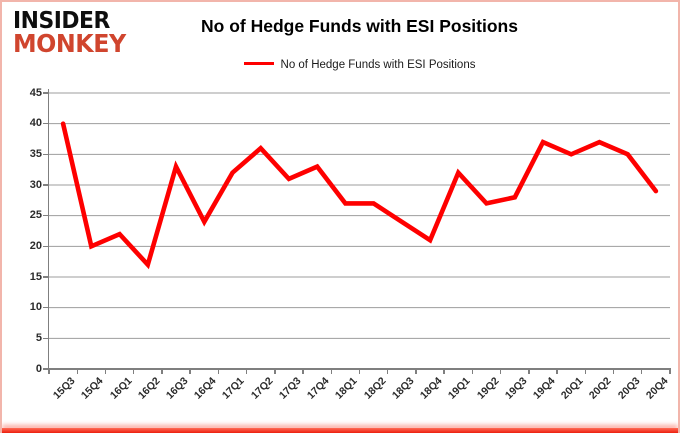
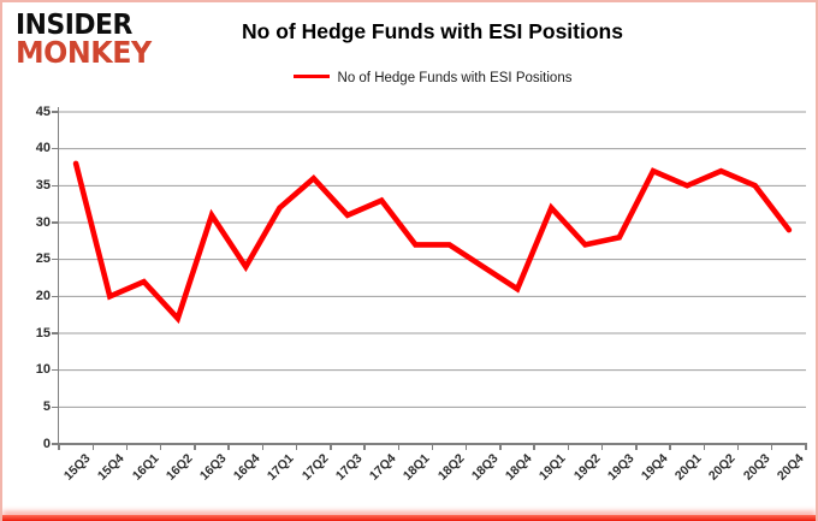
15Q3: 40 -> 38
16Q3: 33 -> 31
